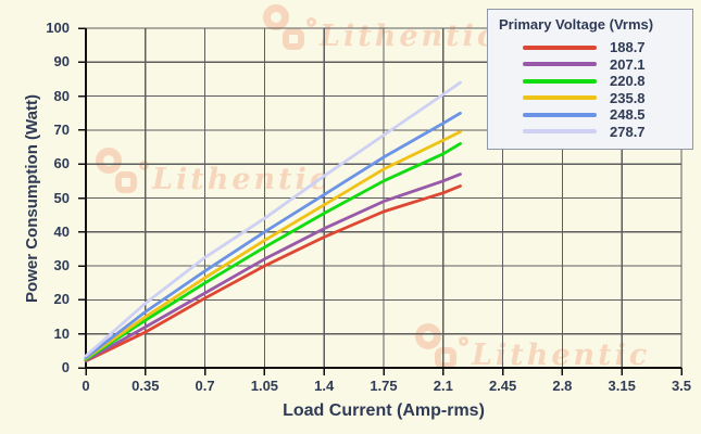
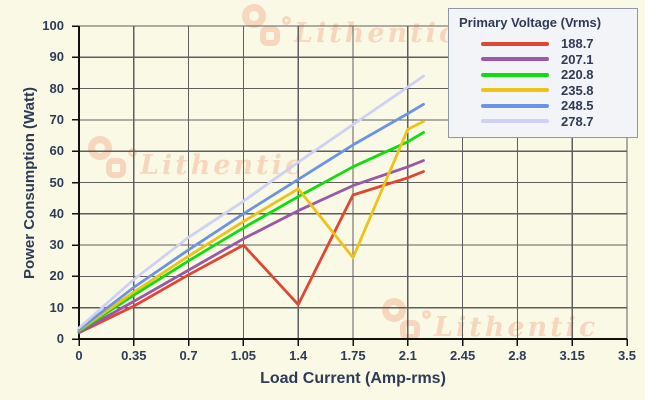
188.7/1.4: 38 -> 11
235.8/1.75: 58 -> 26
